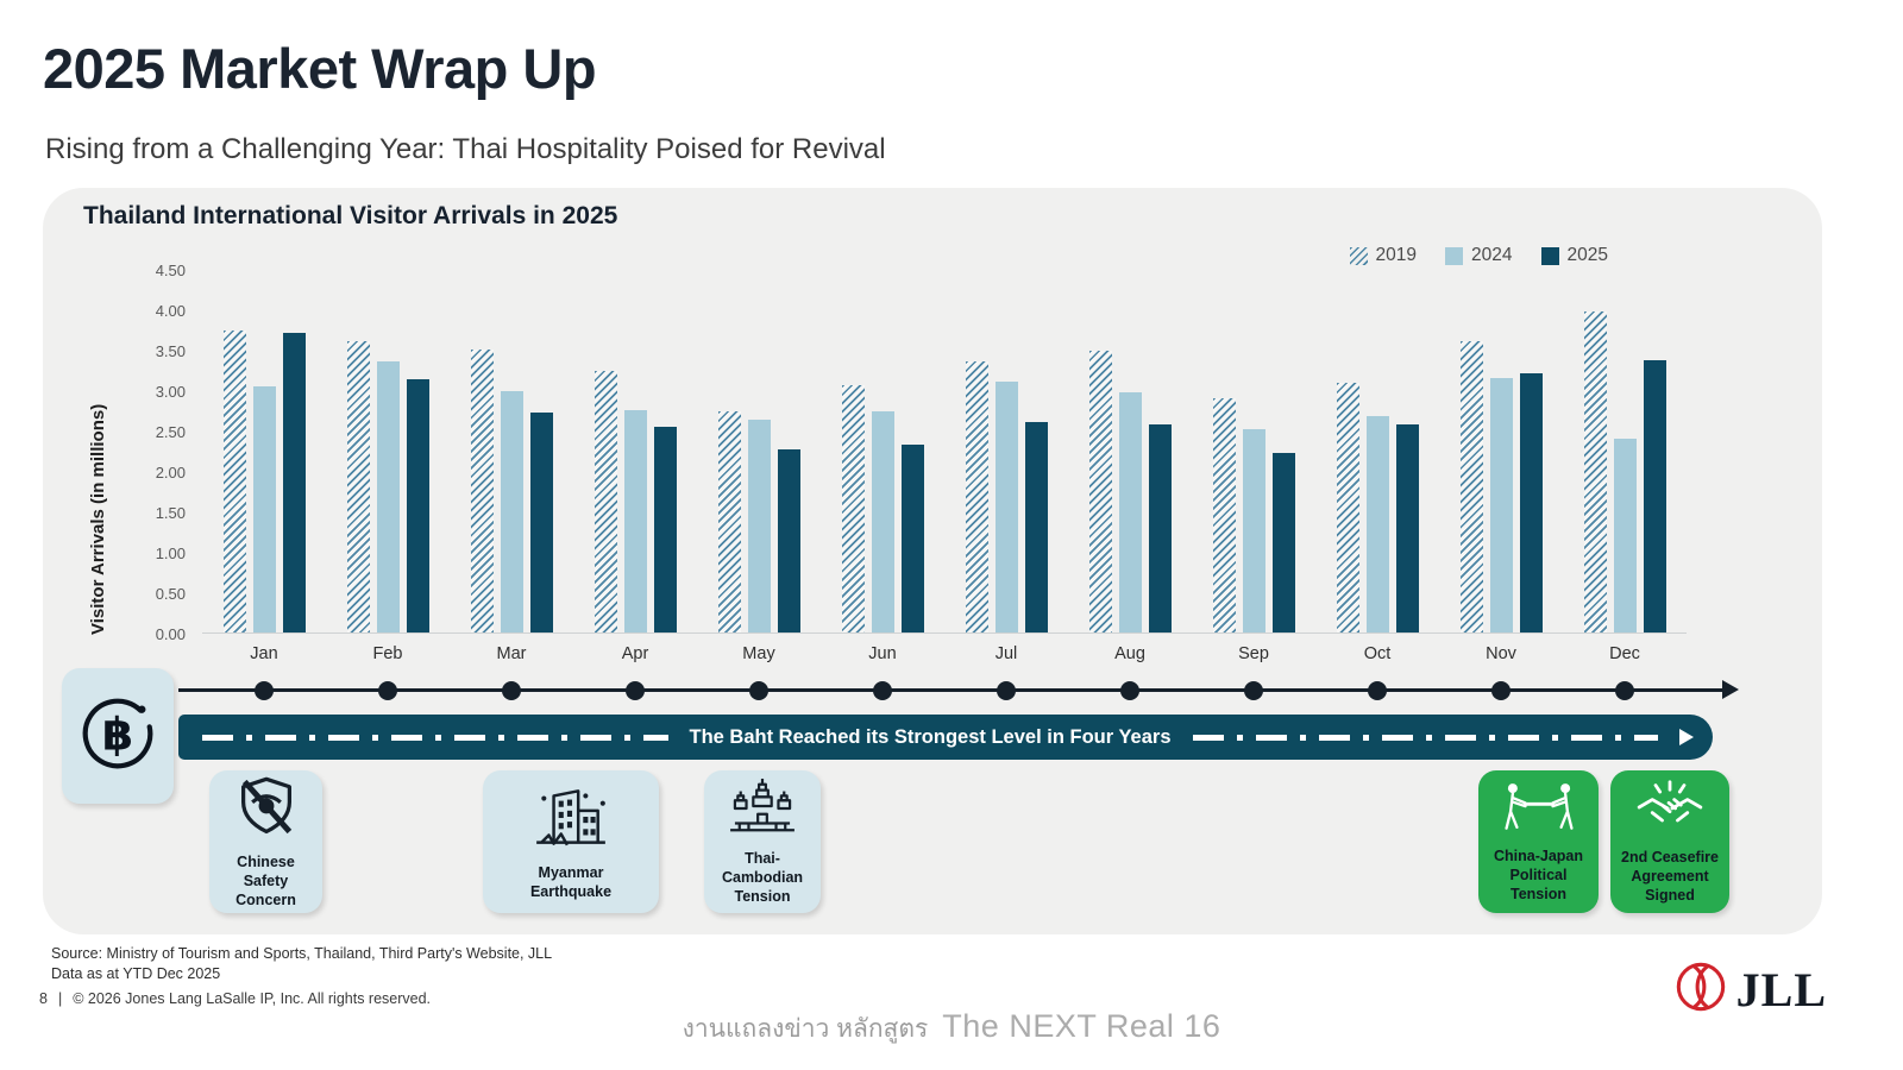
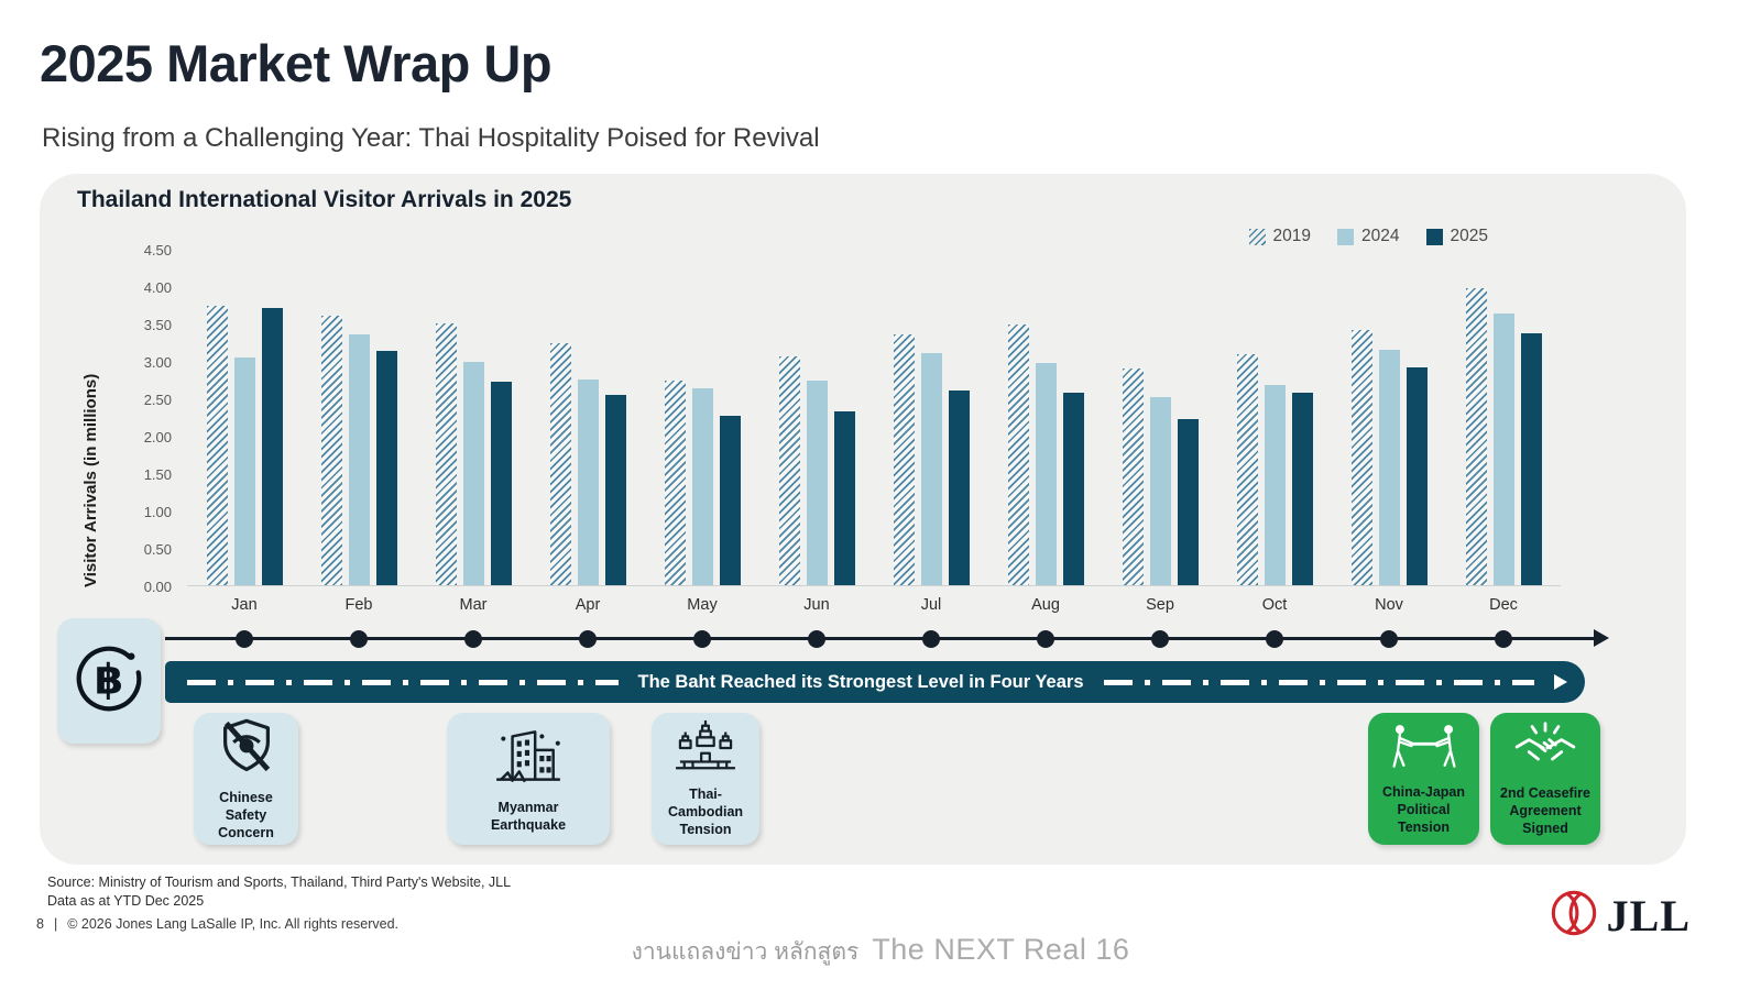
2019/Nov: 3.6 -> 3.4
2025/Nov: 3.2 -> 2.9
2024/Dec: 2.4 -> 3.6
